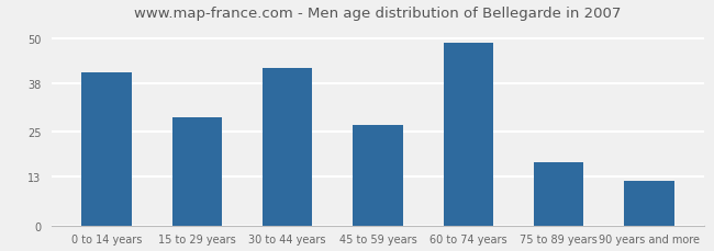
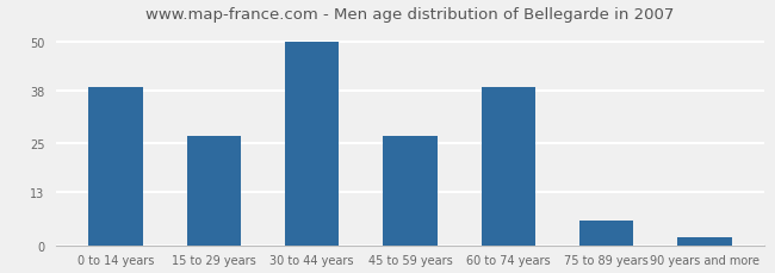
0 to 14 years: 41 -> 39
15 to 29 years: 29 -> 27
30 to 44 years: 42 -> 50
60 to 74 years: 49 -> 39
75 to 89 years: 17 -> 6
90 years and more: 12 -> 2
